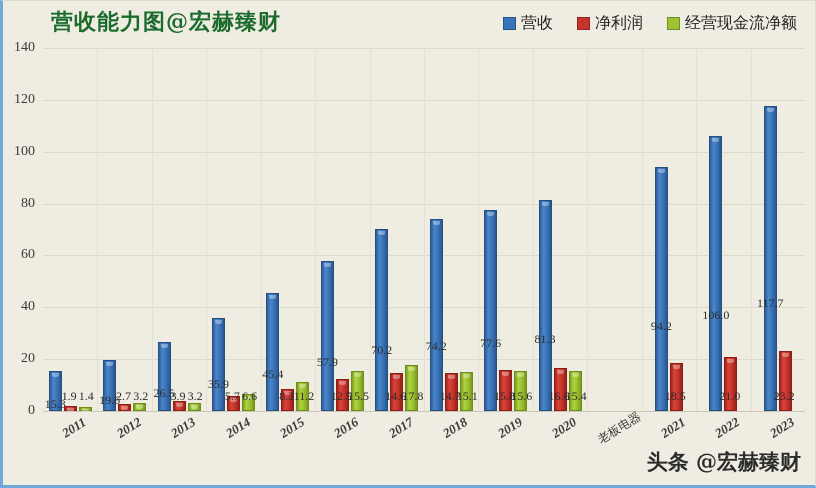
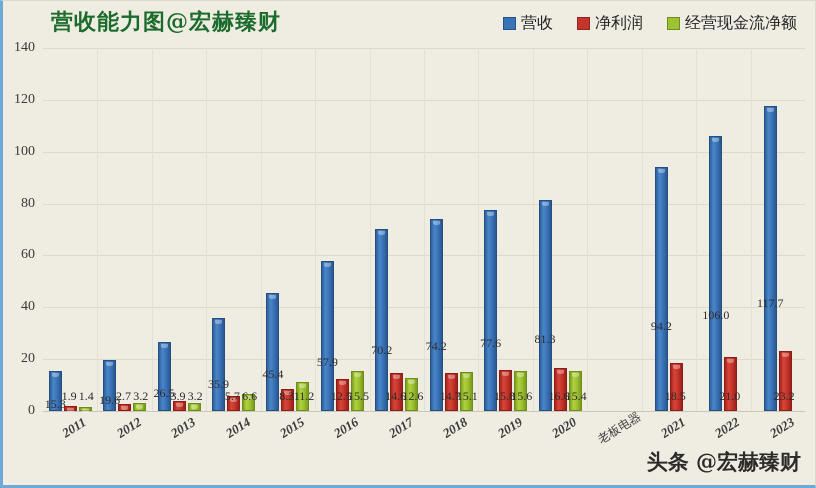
经营现金流净额/2017: 17.8 -> 12.6
